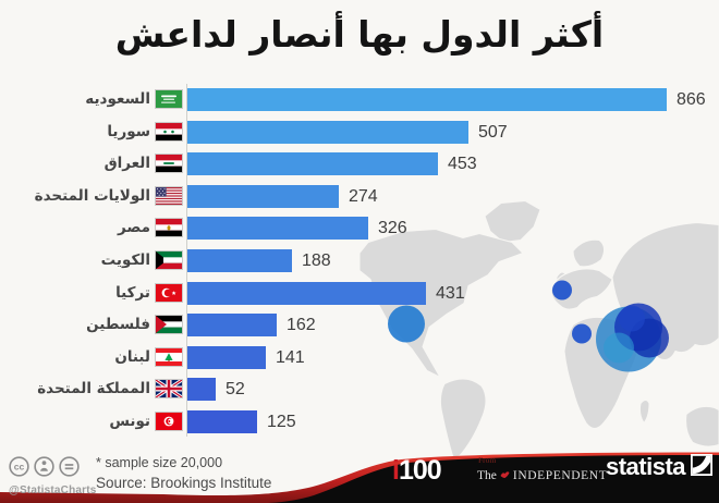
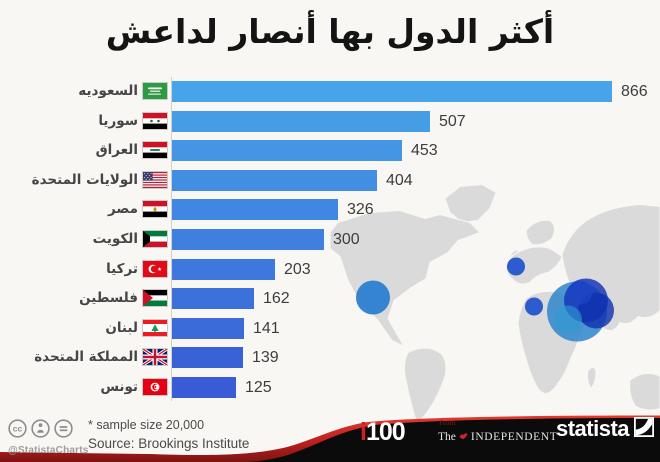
الولايات المتحدة: 274 -> 404
الكويت: 188 -> 300
تركيا: 431 -> 203
المملكة المتحدة: 52 -> 139
